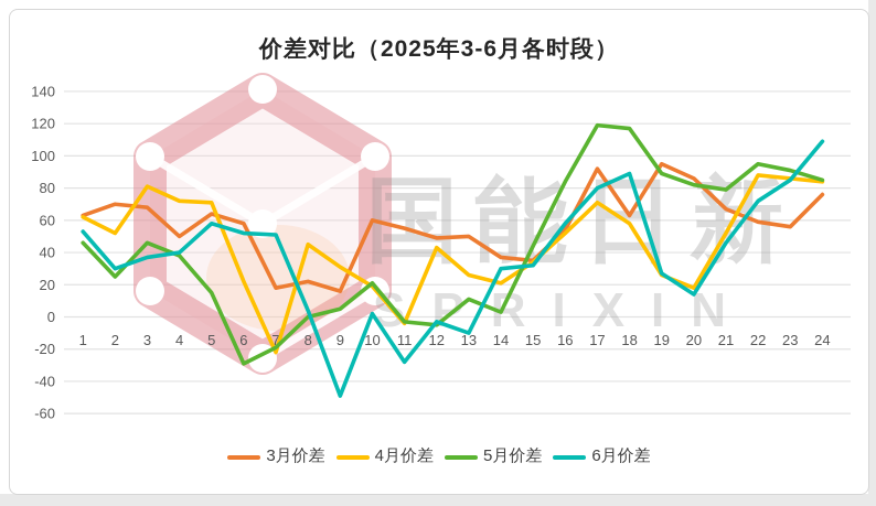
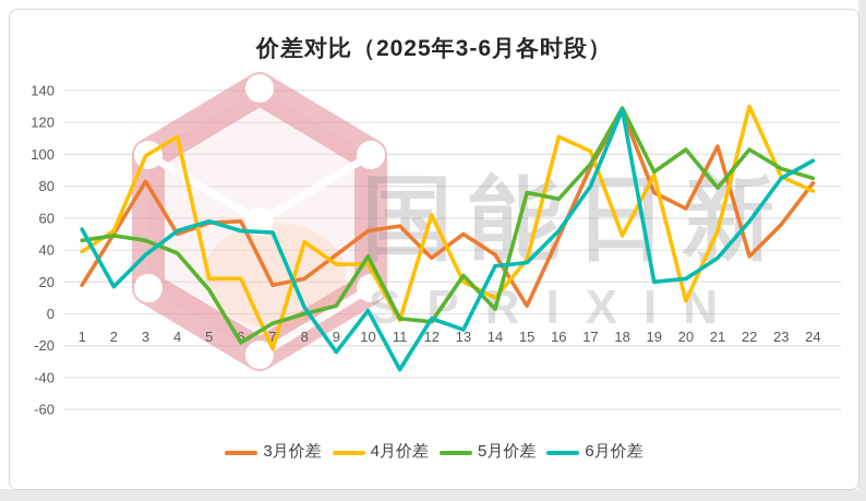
3月价差/1: 63 -> 18
4月价差/1: 62 -> 39
3月价差/2: 70 -> 50
5月价差/2: 25 -> 49
6月价差/2: 30 -> 17
3月价差/3: 68 -> 83
4月价差/3: 81 -> 99
4月价差/4: 72 -> 111
6月价差/4: 40 -> 52
3月价差/5: 64 -> 57
4月价差/5: 71 -> 22
5月价差/6: -29 -> -18
5月价差/7: -19 -> -6
3月价差/9: 16 -> 37
6月价差/9: -49 -> -24
3月价差/10: 60 -> 52
4月价差/10: 19 -> 31
5月价差/10: 21 -> 36
6月价差/11: -28 -> -35
3月价差/12: 49 -> 35
4月价差/12: 43 -> 62
4月价差/13: 26 -> 20
5月价差/13: 11 -> 24
4月价差/14: 21 -> 10
3月价差/15: 35 -> 5
5月价差/15: 44 -> 76
3月价差/16: 54 -> 48
4月价差/16: 52 -> 111
5月价差/16: 84 -> 72
6月价差/16: 58 -> 52
4月价差/17: 71 -> 102
5月价差/17: 119 -> 94
3月价差/18: 63 -> 127
4月价差/18: 58 -> 49
5月价差/18: 117 -> 129
6月价差/18: 89 -> 128
3月价差/19: 95 -> 76
4月价差/19: 26 -> 87
6月价差/19: 27 -> 20
3月价差/20: 86 -> 66
4月价差/20: 18 -> 8
5月价差/20: 82 -> 103
6月价差/20: 14 -> 22
3月价差/21: 67 -> 105
6月价差/21: 46 -> 35
3月价差/22: 59 -> 36
4月价差/22: 88 -> 130
5月价差/22: 95 -> 103
6月价差/22: 72 -> 58
3月价差/24: 76 -> 82
4月价差/24: 84 -> 77
6月价差/24: 109 -> 96
